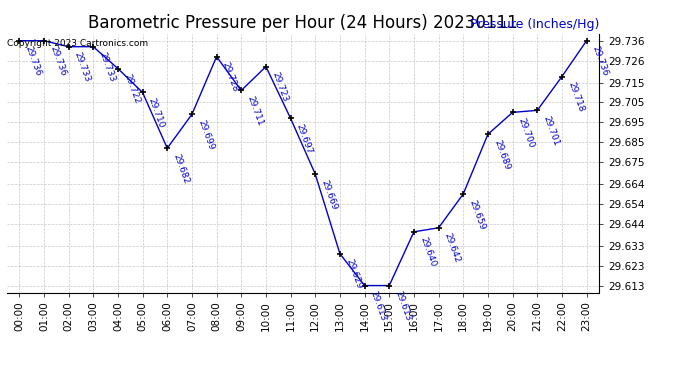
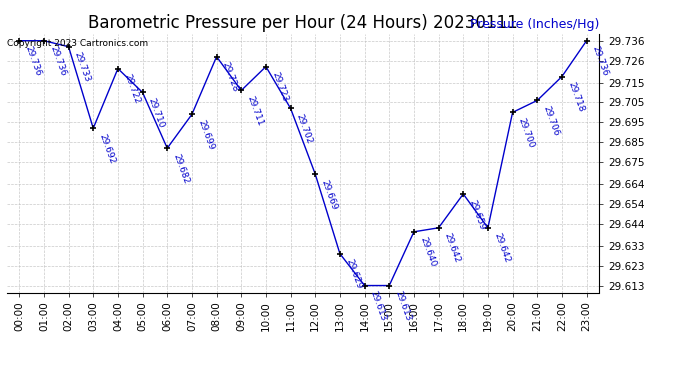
03:00: 29.733 -> 29.692
11:00: 29.697 -> 29.702
19:00: 29.689 -> 29.642
21:00: 29.701 -> 29.706
